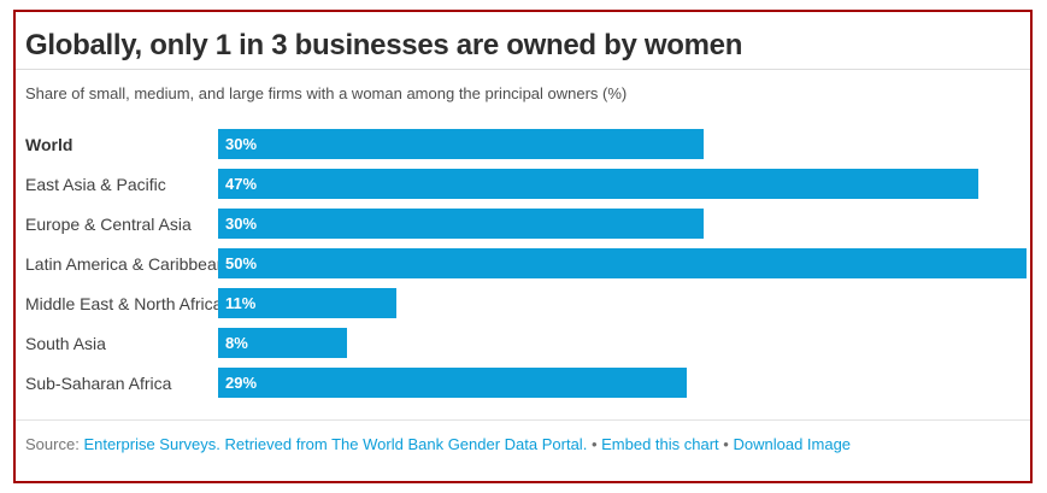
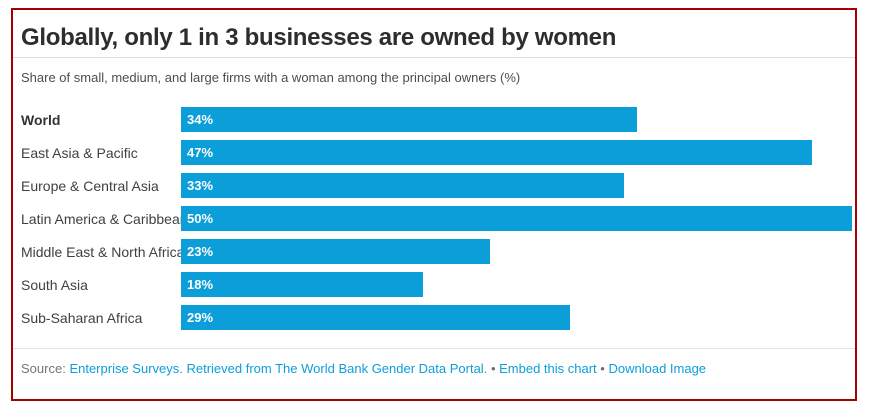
World: 30% -> 34%
Europe & Central Asia: 30% -> 33%
Middle East & North Africa: 11% -> 23%
South Asia: 8% -> 18%
